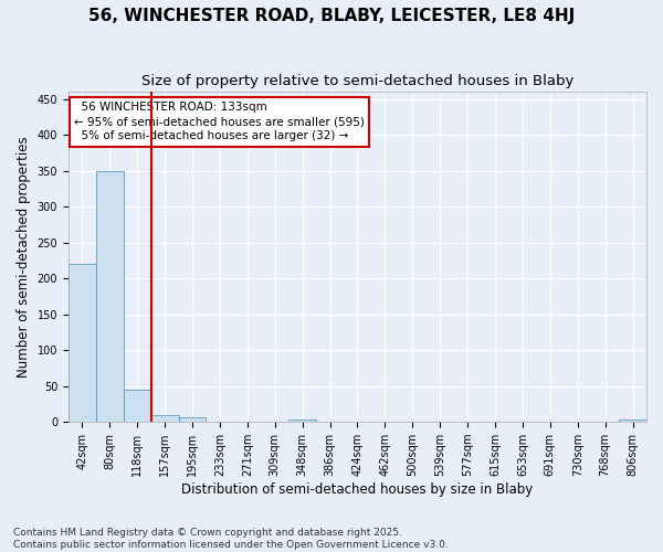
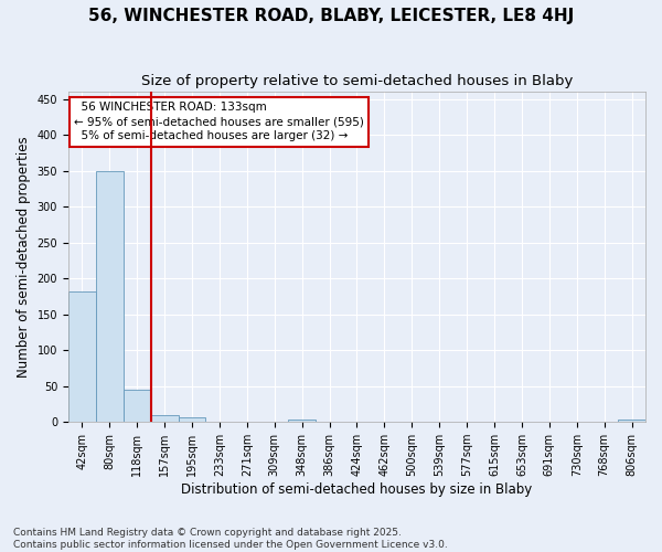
42sqm: 220 -> 182
